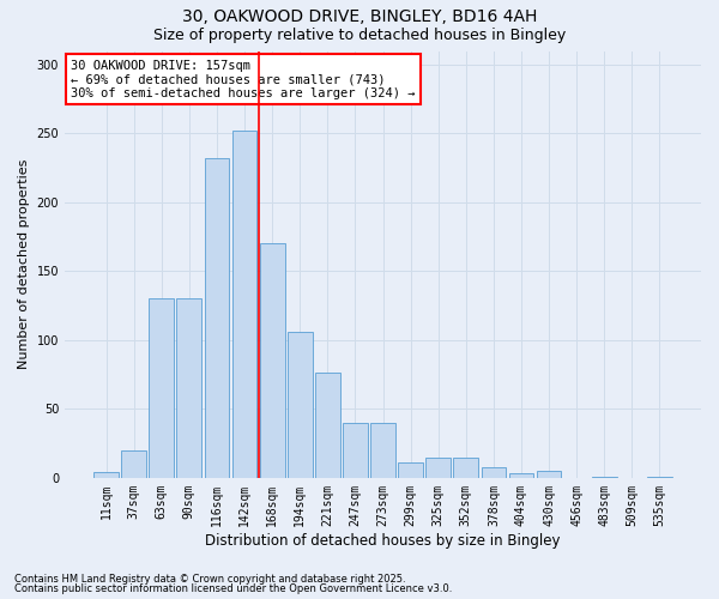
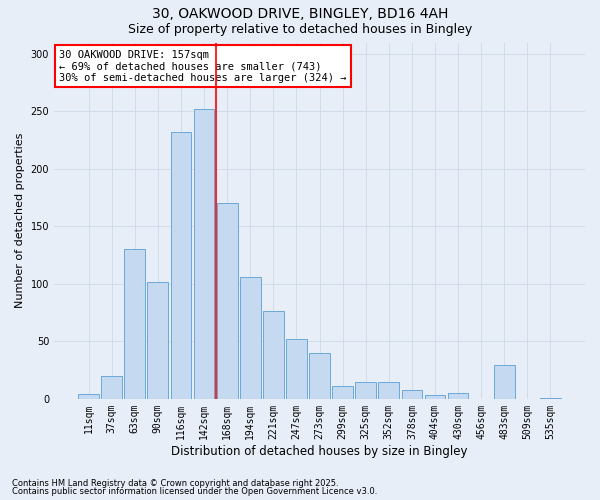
90sqm: 130 -> 102
247sqm: 40 -> 52
483sqm: 1 -> 29
